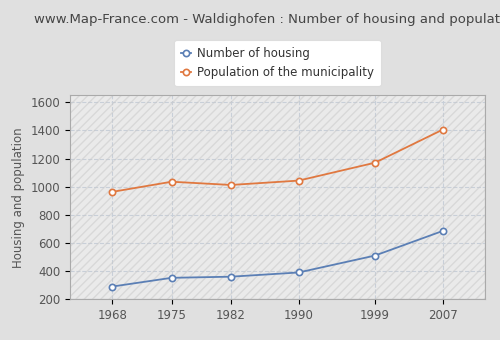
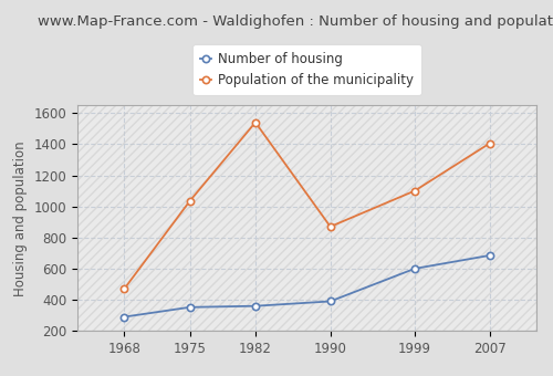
Population of the municipality/1968: 960 -> 470
Population of the municipality/1982: 1010 -> 1540
Population of the municipality/1990: 1040 -> 870
Number of housing/1999: 510 -> 600
Population of the municipality/1999: 1170 -> 1100
